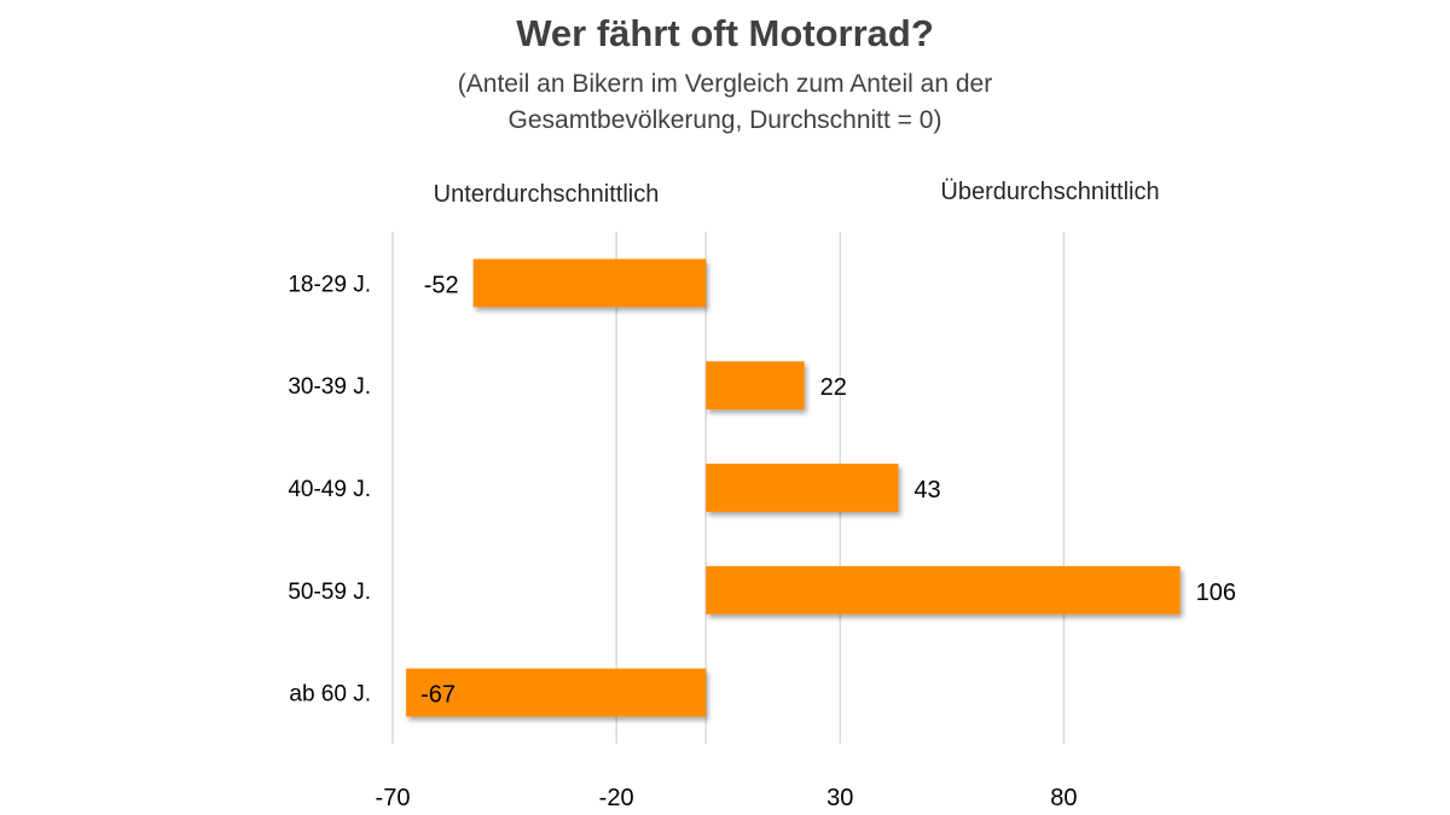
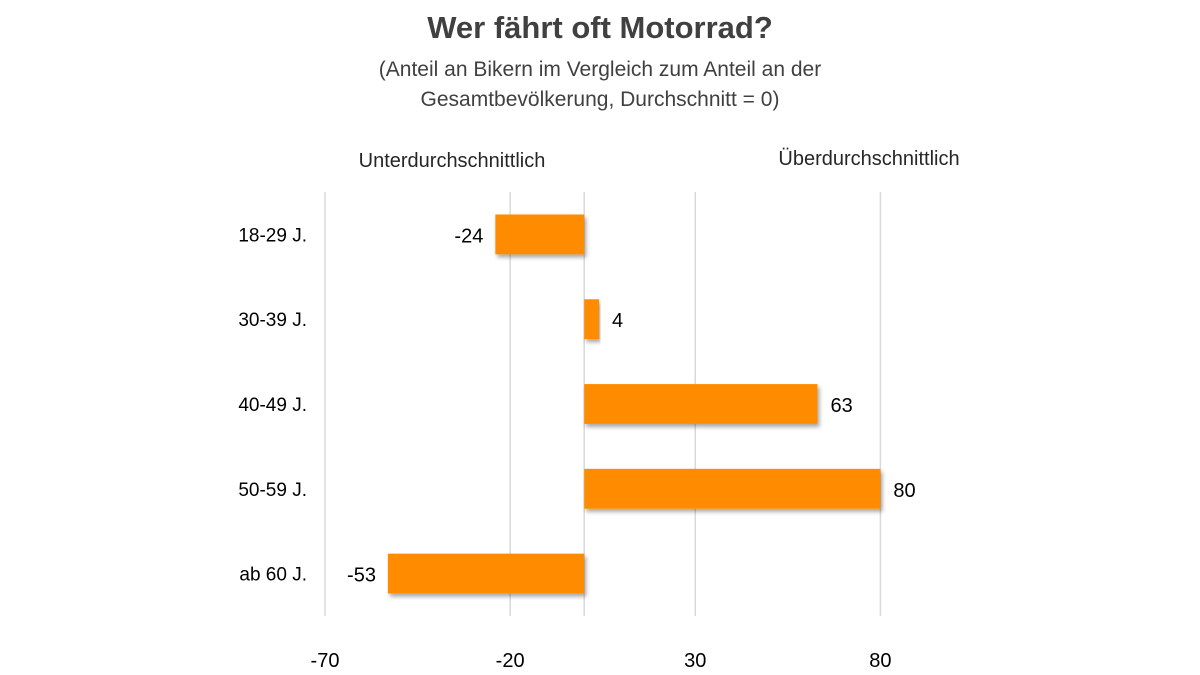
18-29 J.: -52 -> -24
30-39 J.: 22 -> 4
40-49 J.: 43 -> 63
50-59 J.: 106 -> 80
ab 60 J.: -67 -> -53
